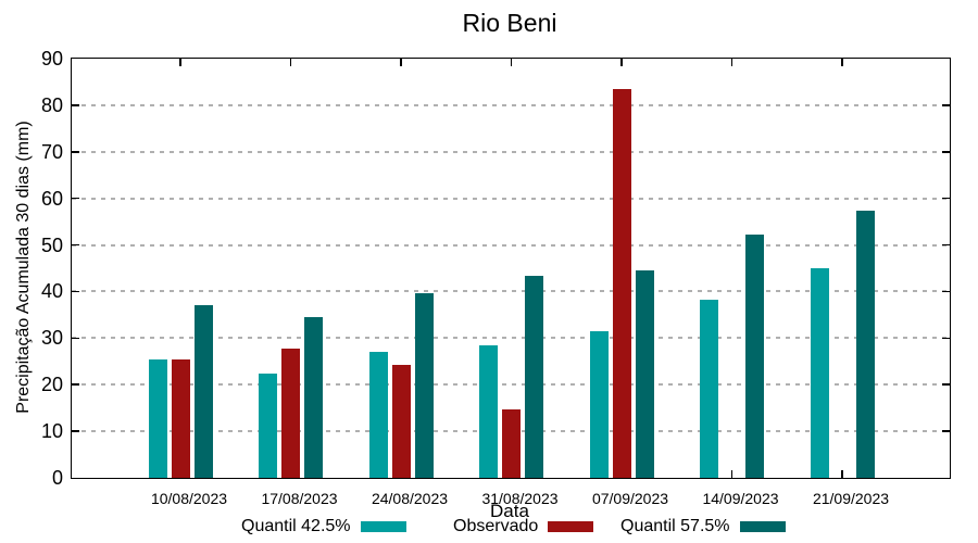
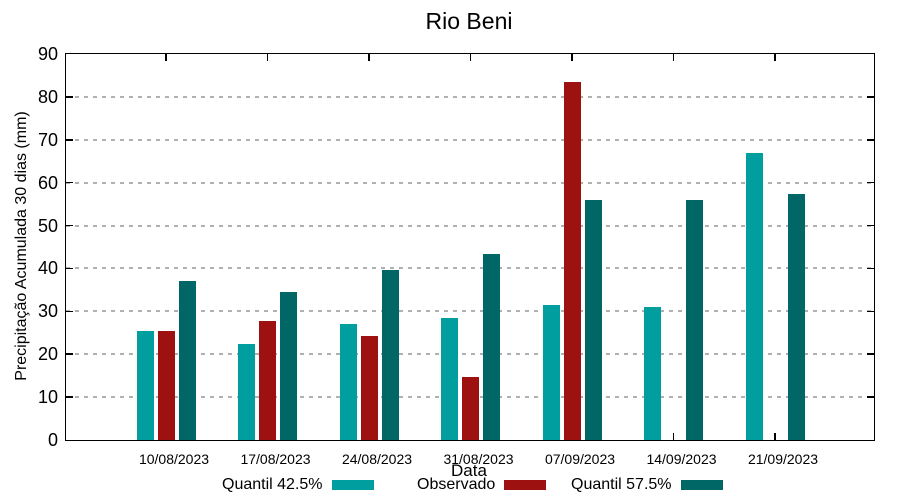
Quantil 57.5%/07/09/2023: 45 -> 56
Quantil 42.5%/14/09/2023: 38 -> 31
Quantil 57.5%/14/09/2023: 52 -> 56
Quantil 42.5%/21/09/2023: 45 -> 67
